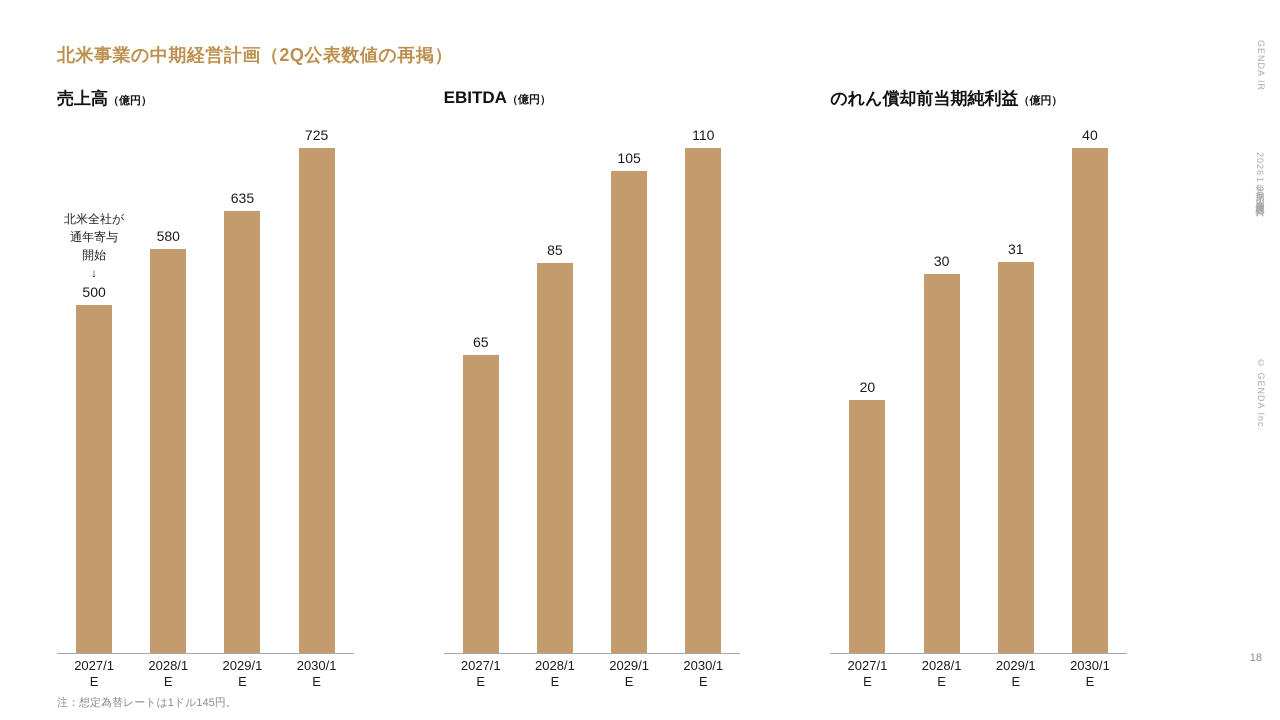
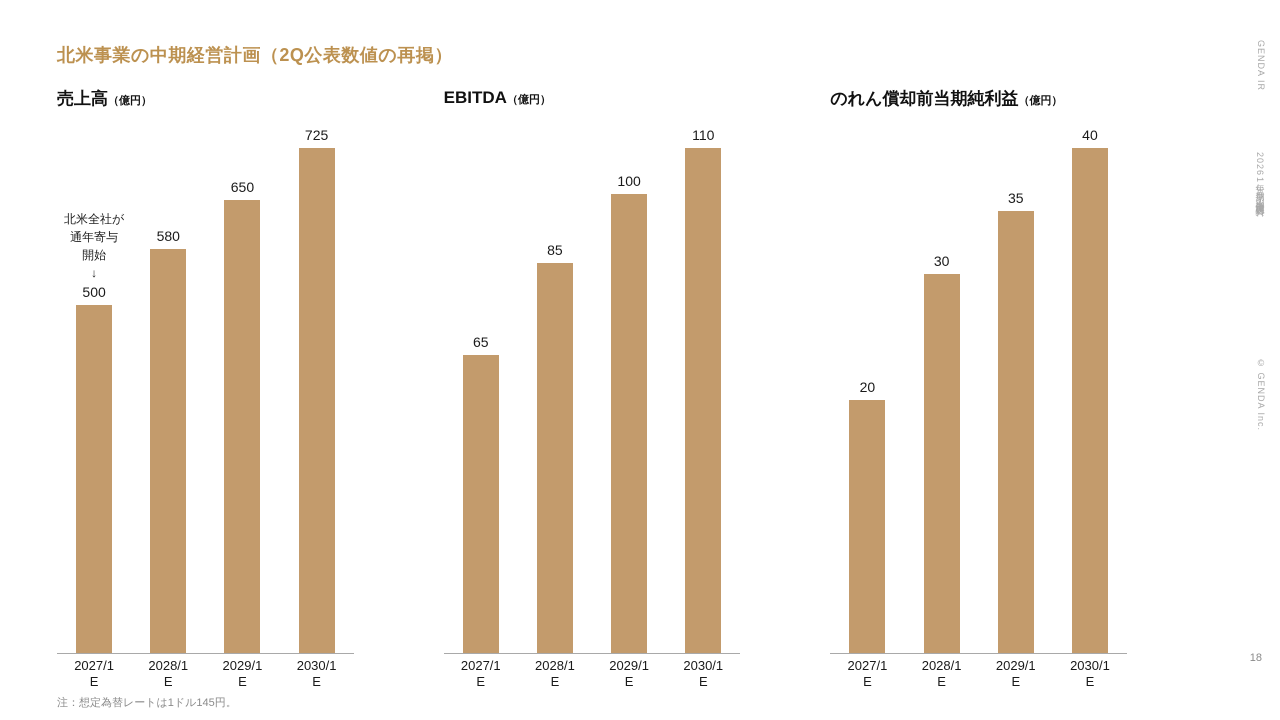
売上高/2029/1: 635 -> 650
EBITDA/2029/1: 105 -> 100
のれん償却前当期純利益/2029/1: 31 -> 35
